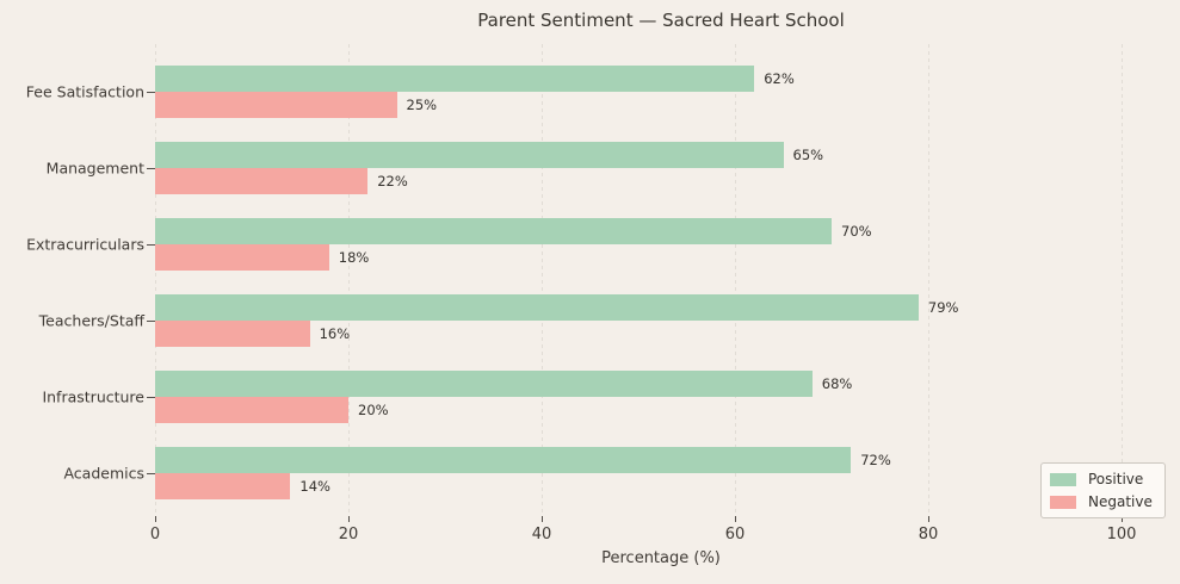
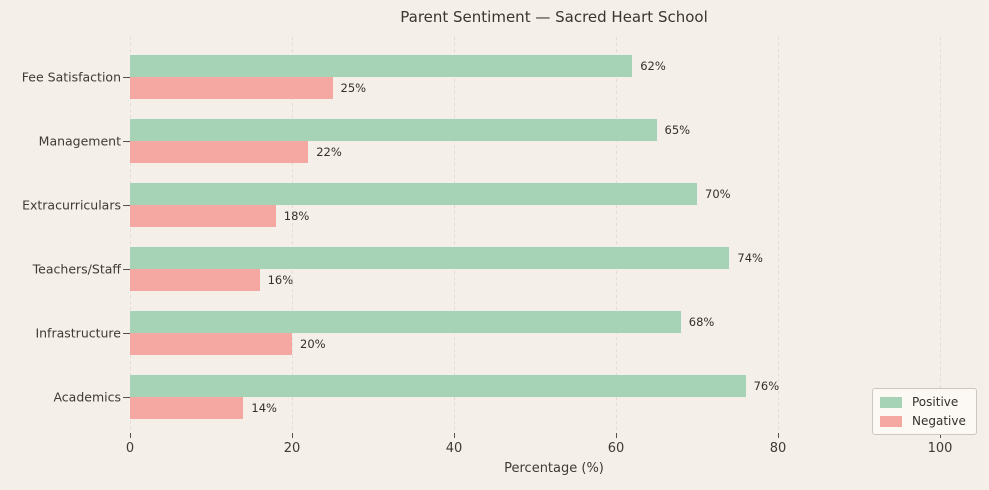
Positive/Teachers/Staff: 79% -> 74%
Positive/Academics: 72% -> 76%
